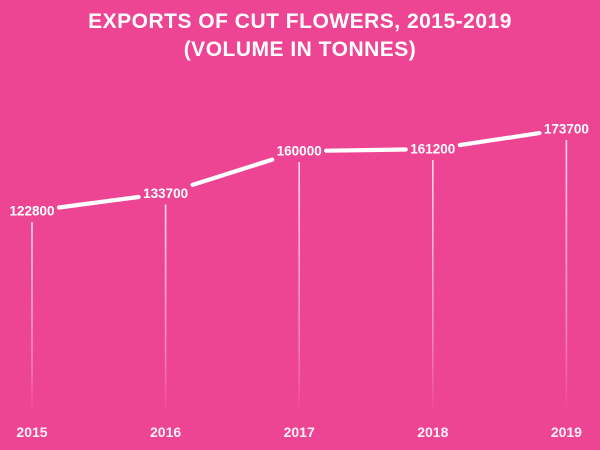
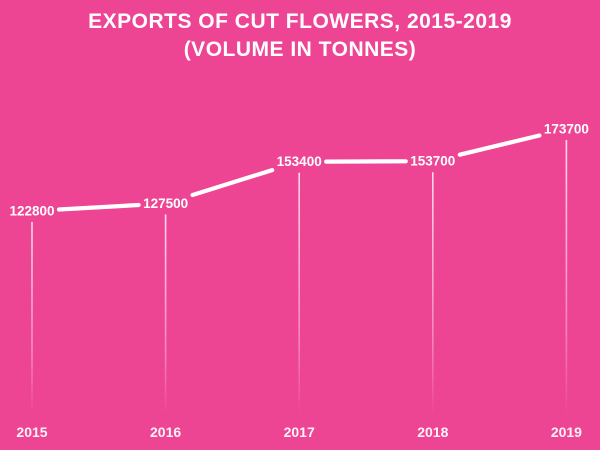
2016: 133700 -> 127500
2017: 160000 -> 153400
2018: 161200 -> 153700
